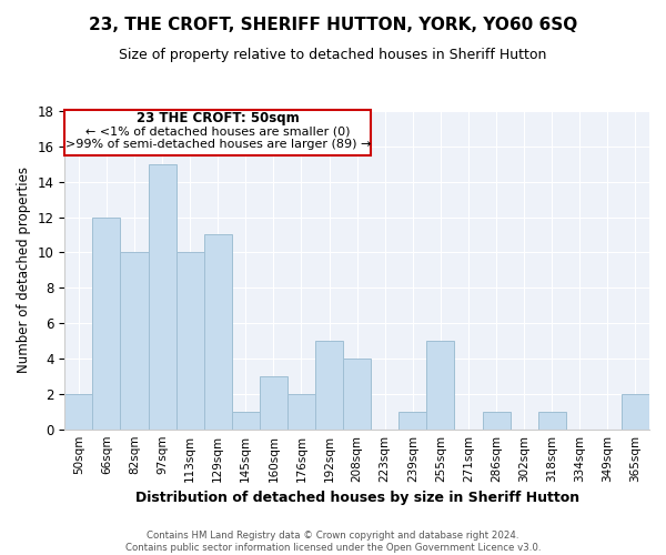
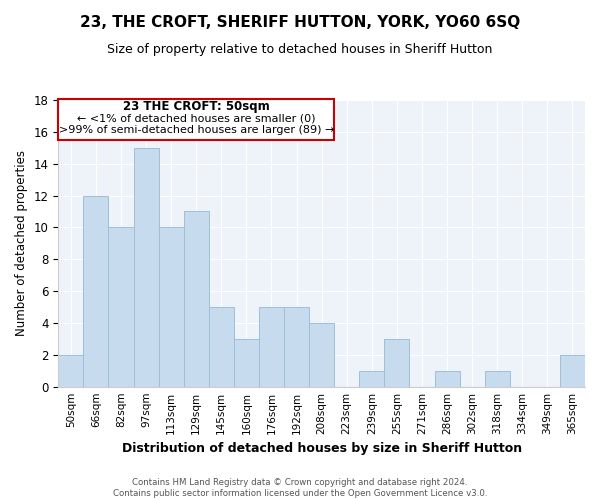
145sqm: 1 -> 5
176sqm: 2 -> 5
255sqm: 5 -> 3
